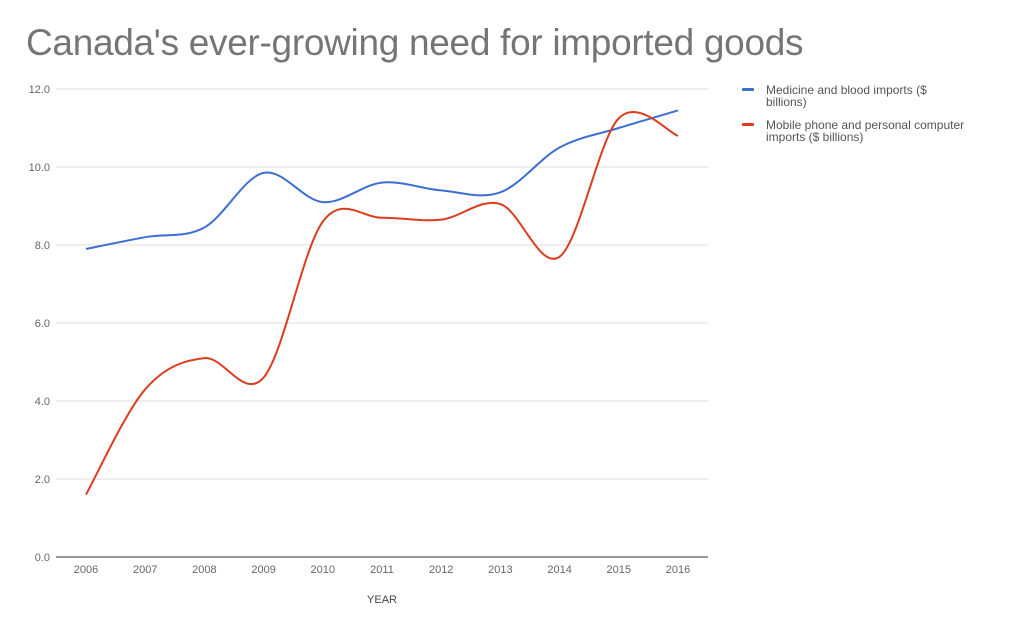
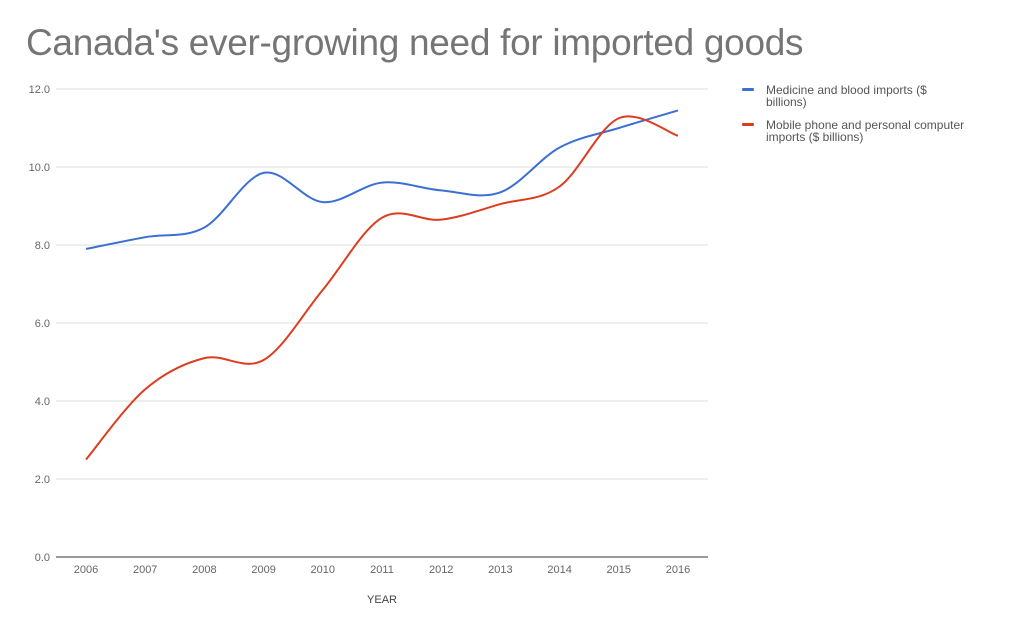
Mobile phone and personal computer imports ($ billions)/2006: 1.6 -> 2.5
Mobile phone and personal computer imports ($ billions)/2009: 4.6 -> 5.0
Mobile phone and personal computer imports ($ billions)/2010: 8.6 -> 6.8
Mobile phone and personal computer imports ($ billions)/2014: 7.7 -> 9.5
